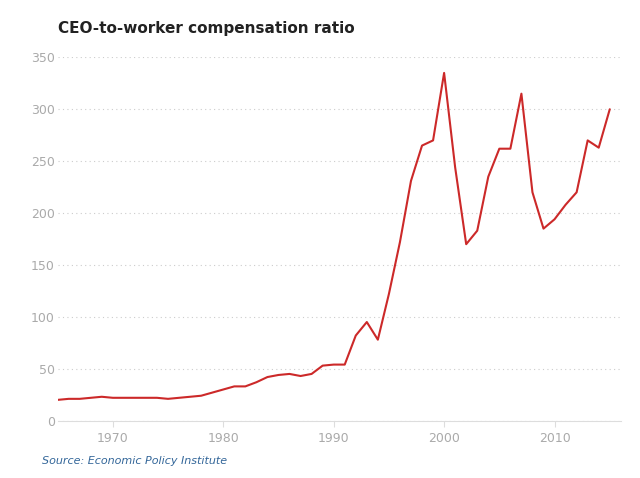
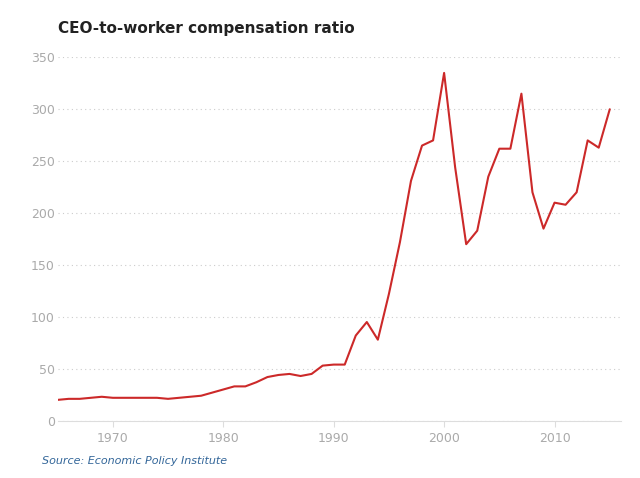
2010: 194 -> 210
